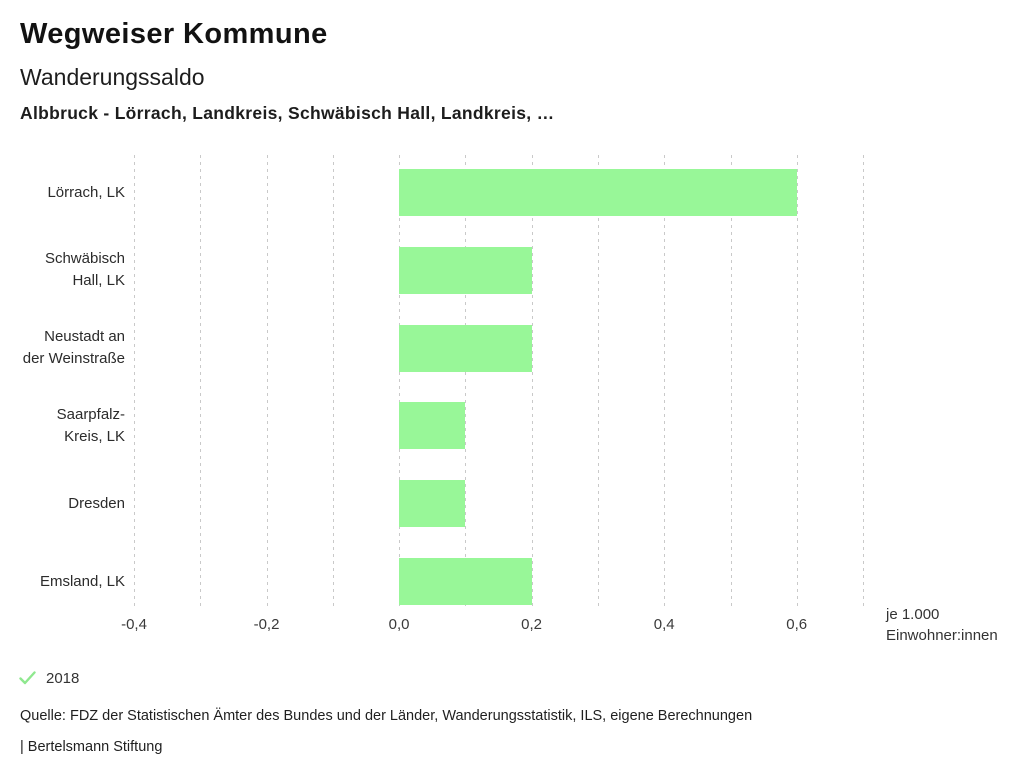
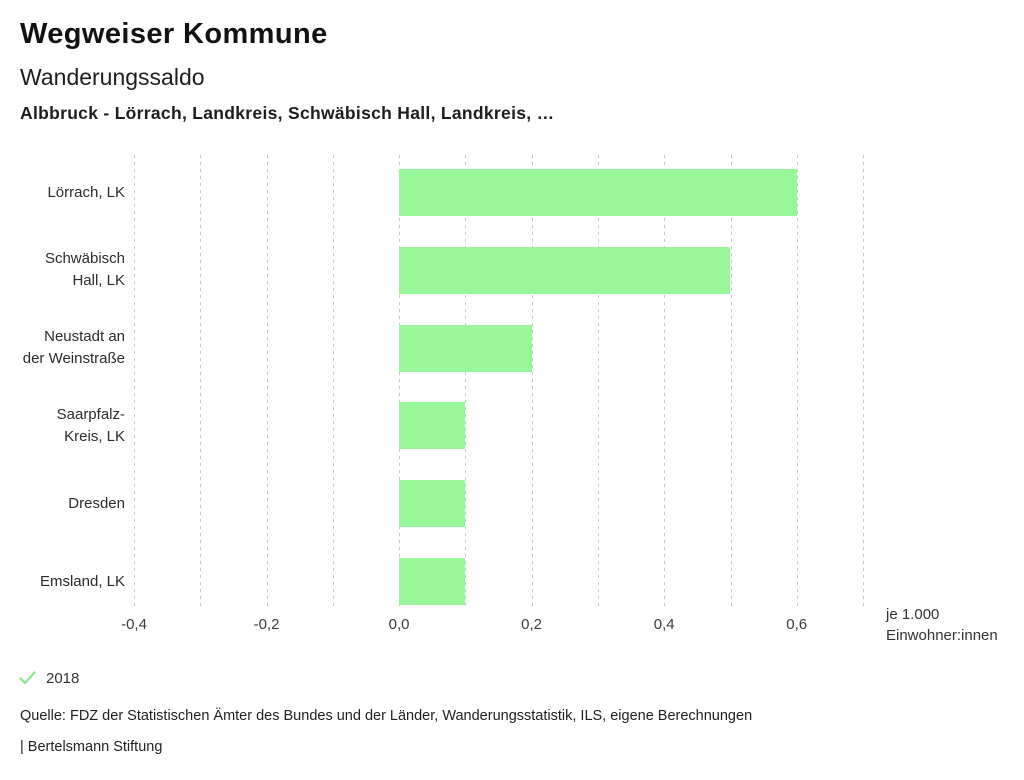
Schwäbisch Hall, LK: 0,2 -> 0,5
Emsland, LK: 0,2 -> 0,1
